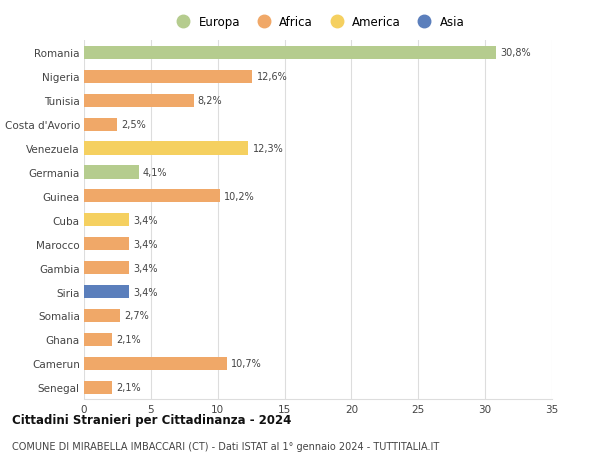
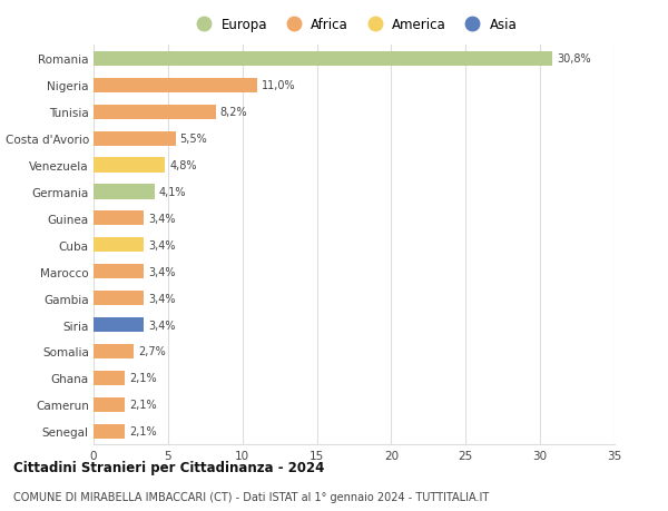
Nigeria: 12,6% -> 11,0%
Costa d'Avorio: 2,5% -> 5,5%
Venezuela: 12,3% -> 4,8%
Guinea: 10,2% -> 3,4%
Camerun: 10,7% -> 2,1%
